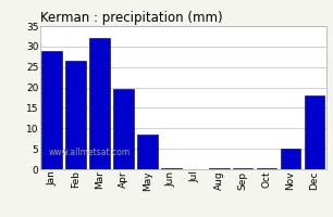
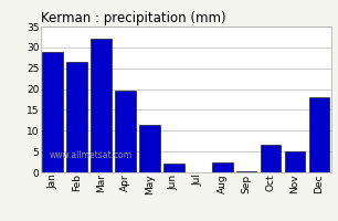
May: 8.5 -> 11.5
Jun: 0.3 -> 2.0
Aug: 0.3 -> 2.5
Oct: 0.3 -> 6.5
